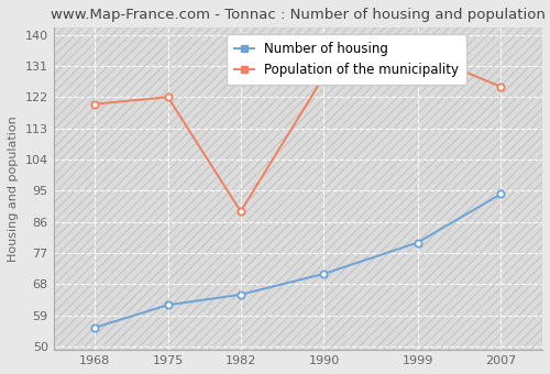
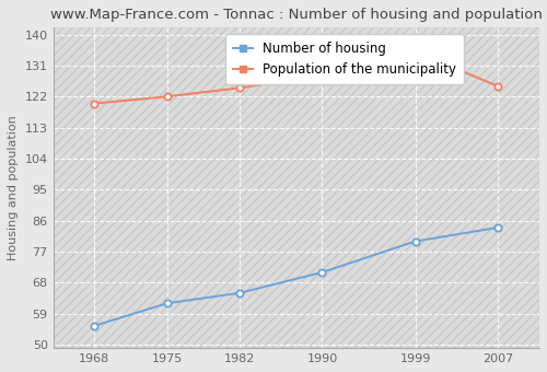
Population of the municipality/1982: 89.0 -> 124.5
Number of housing/2007: 94.0 -> 84.0
